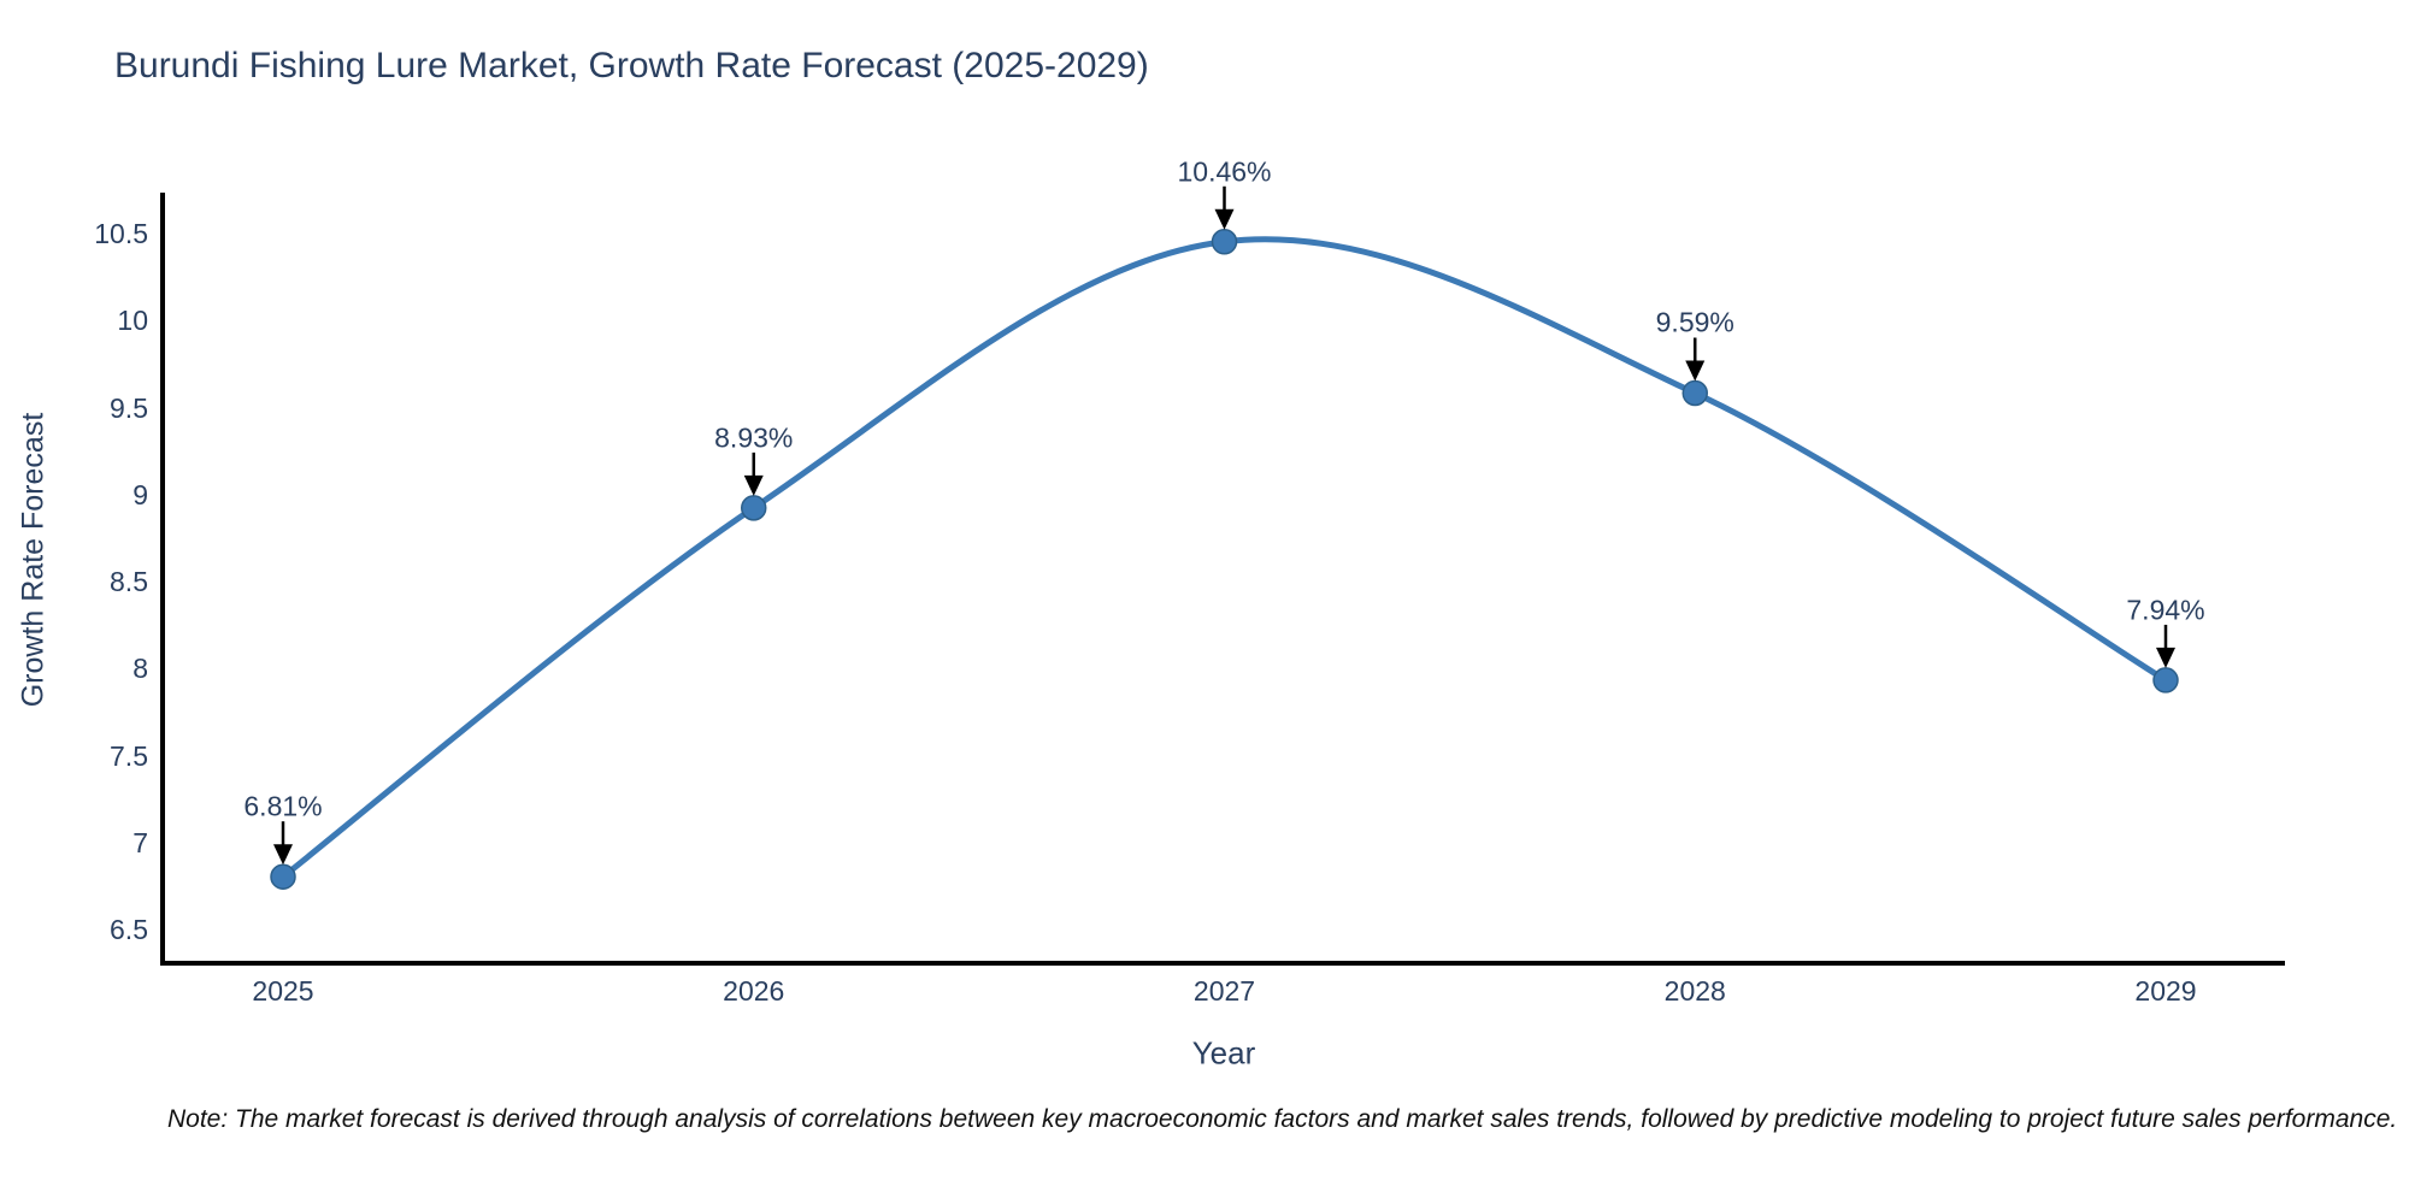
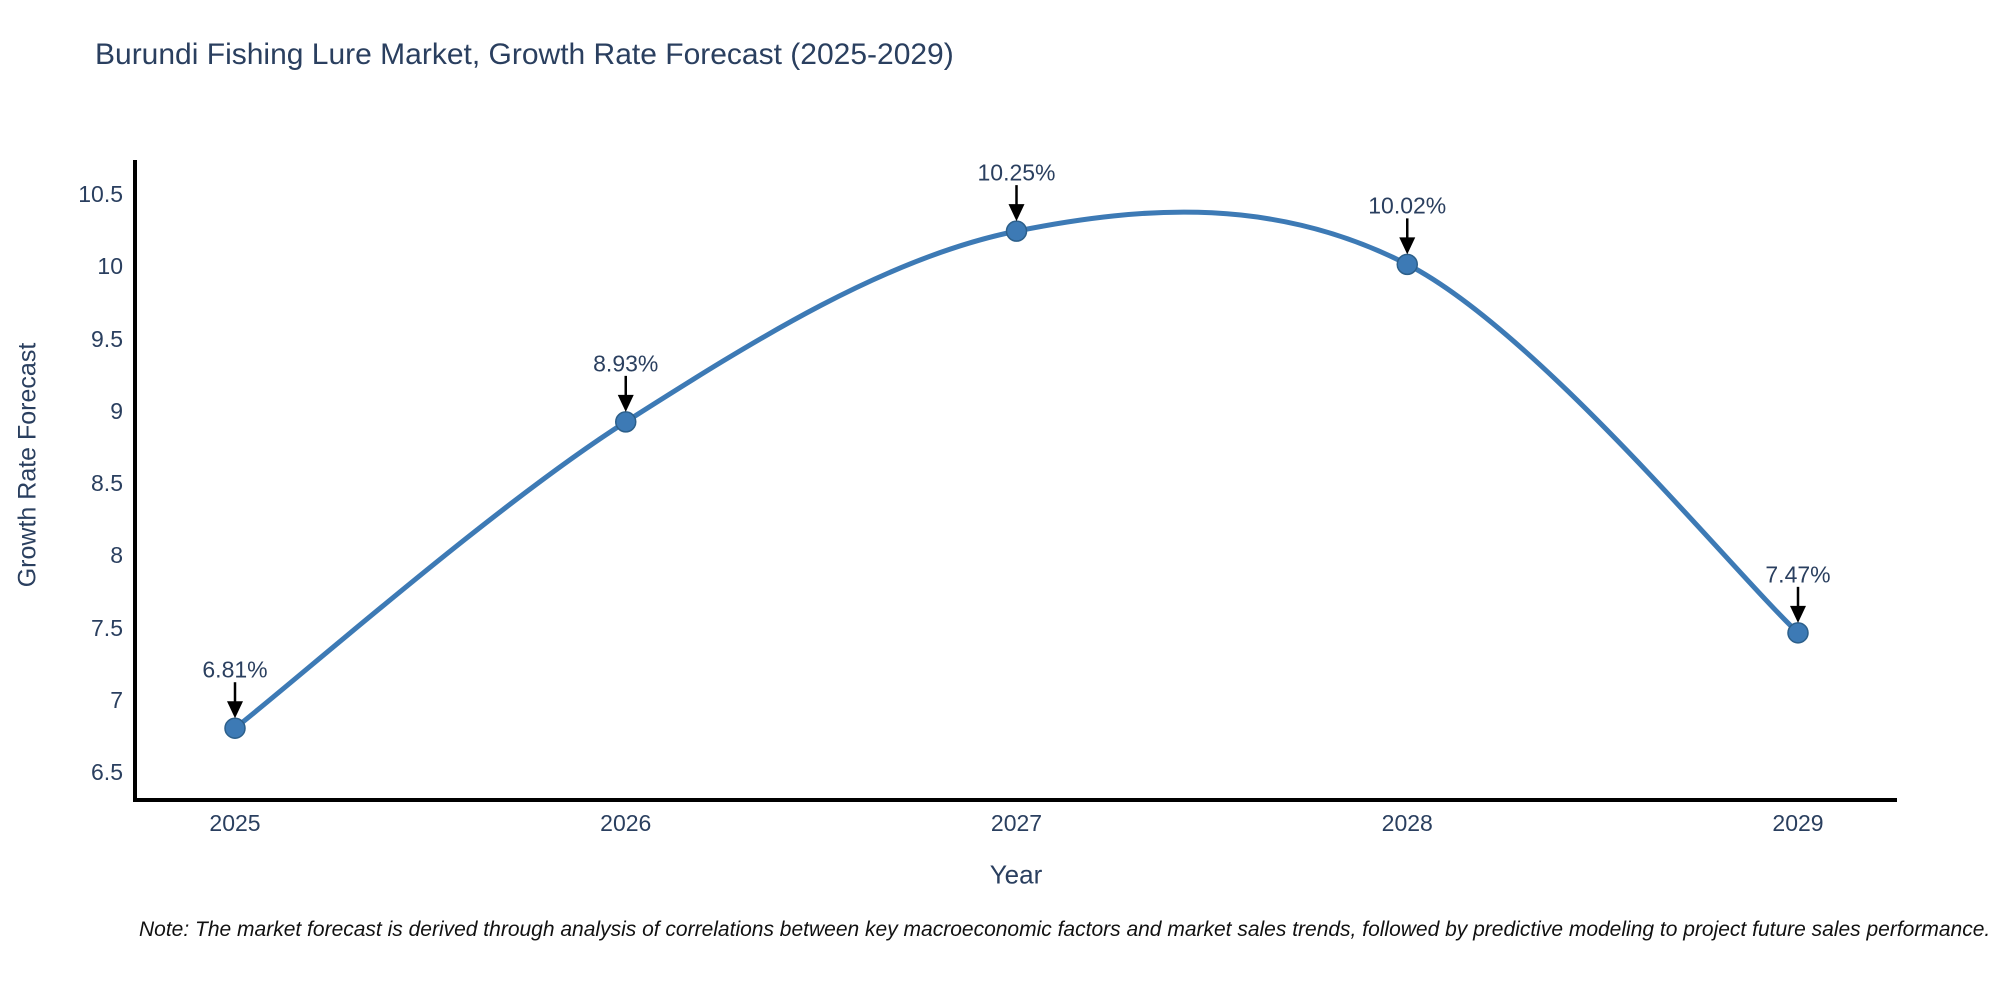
2027: 10.46% -> 10.25%
2028: 9.59% -> 10.02%
2029: 7.94% -> 7.47%
